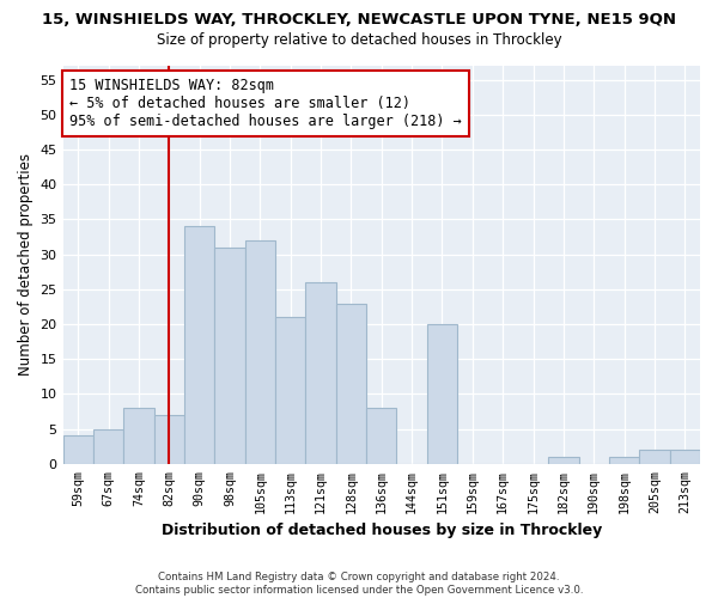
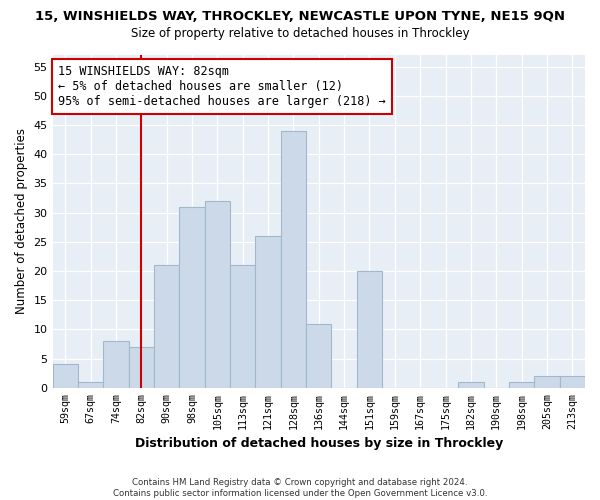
67sqm: 5 -> 1
90sqm: 34 -> 21
128sqm: 23 -> 44
136sqm: 8 -> 11
